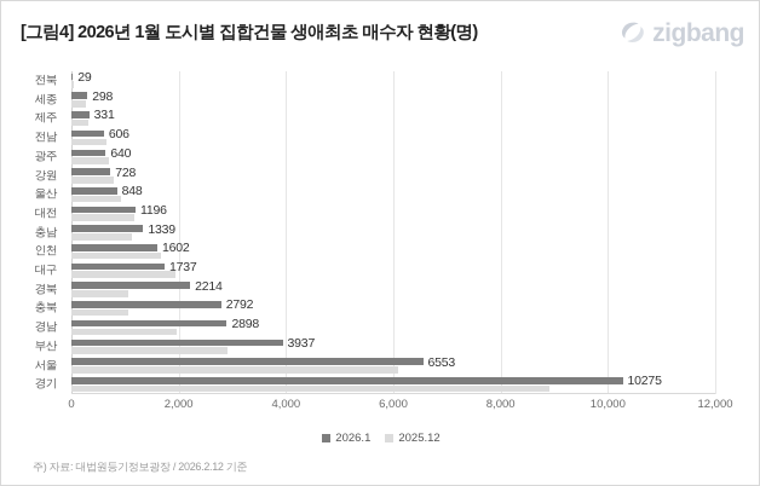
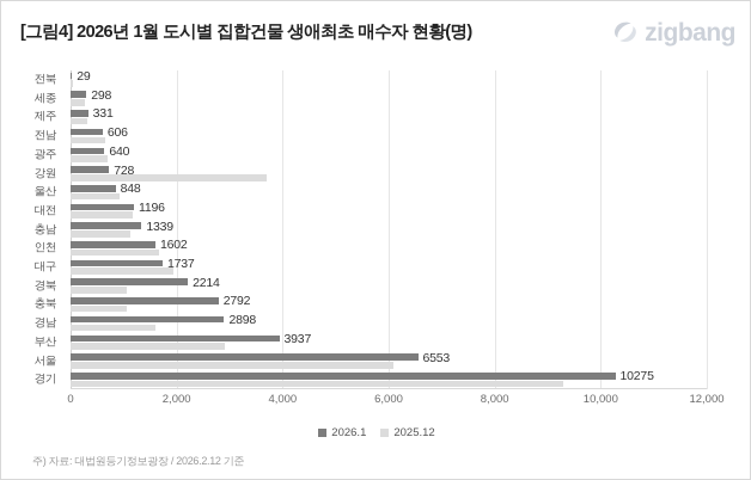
2025.12/강원: 800 -> 3700
2025.12/경남: 2000 -> 1600
2025.12/경기: 8900 -> 9300
